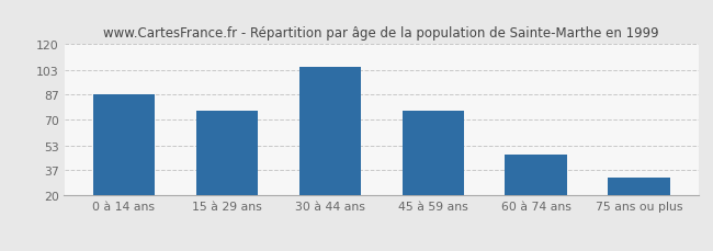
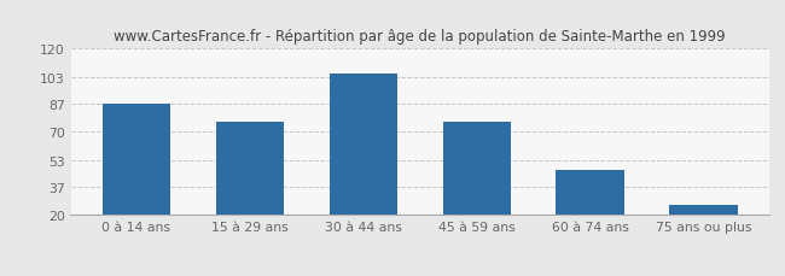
75 ans ou plus: 32 -> 26
